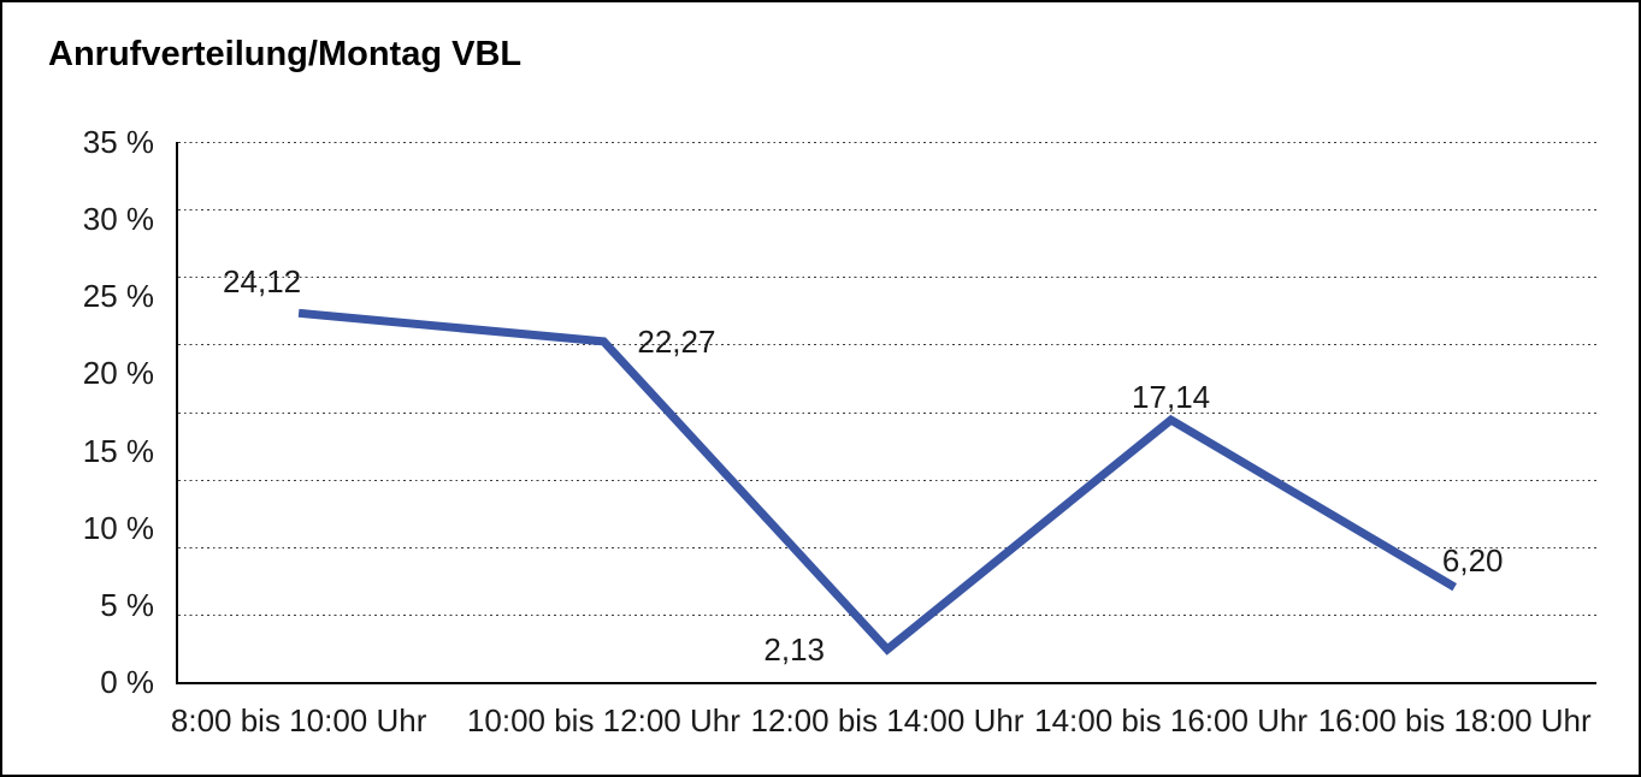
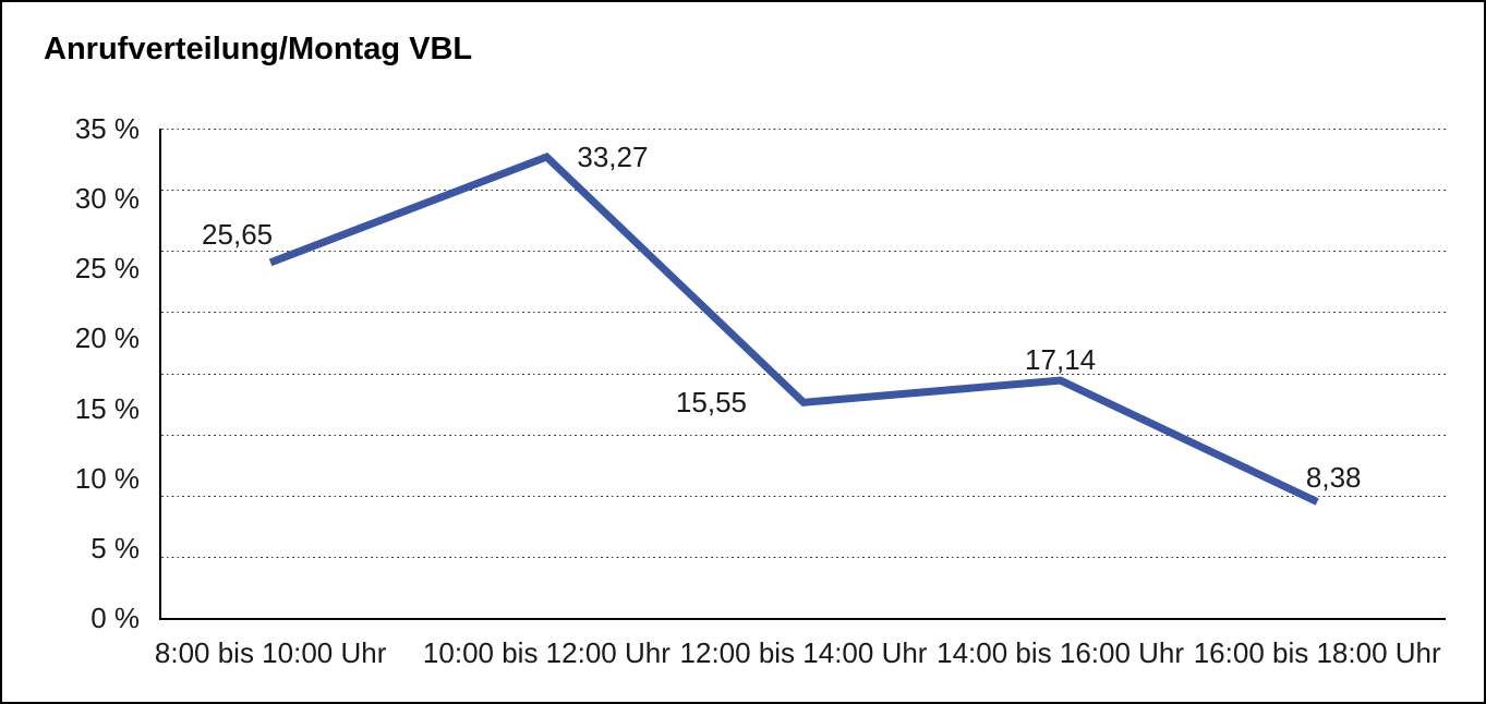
8:00 bis 10:00 Uhr: 24,12 -> 25,65
10:00 bis 12:00 Uhr: 22,27 -> 33,27
12:00 bis 14:00 Uhr: 2,13 -> 15,55
16:00 bis 18:00 Uhr: 6,20 -> 8,38
